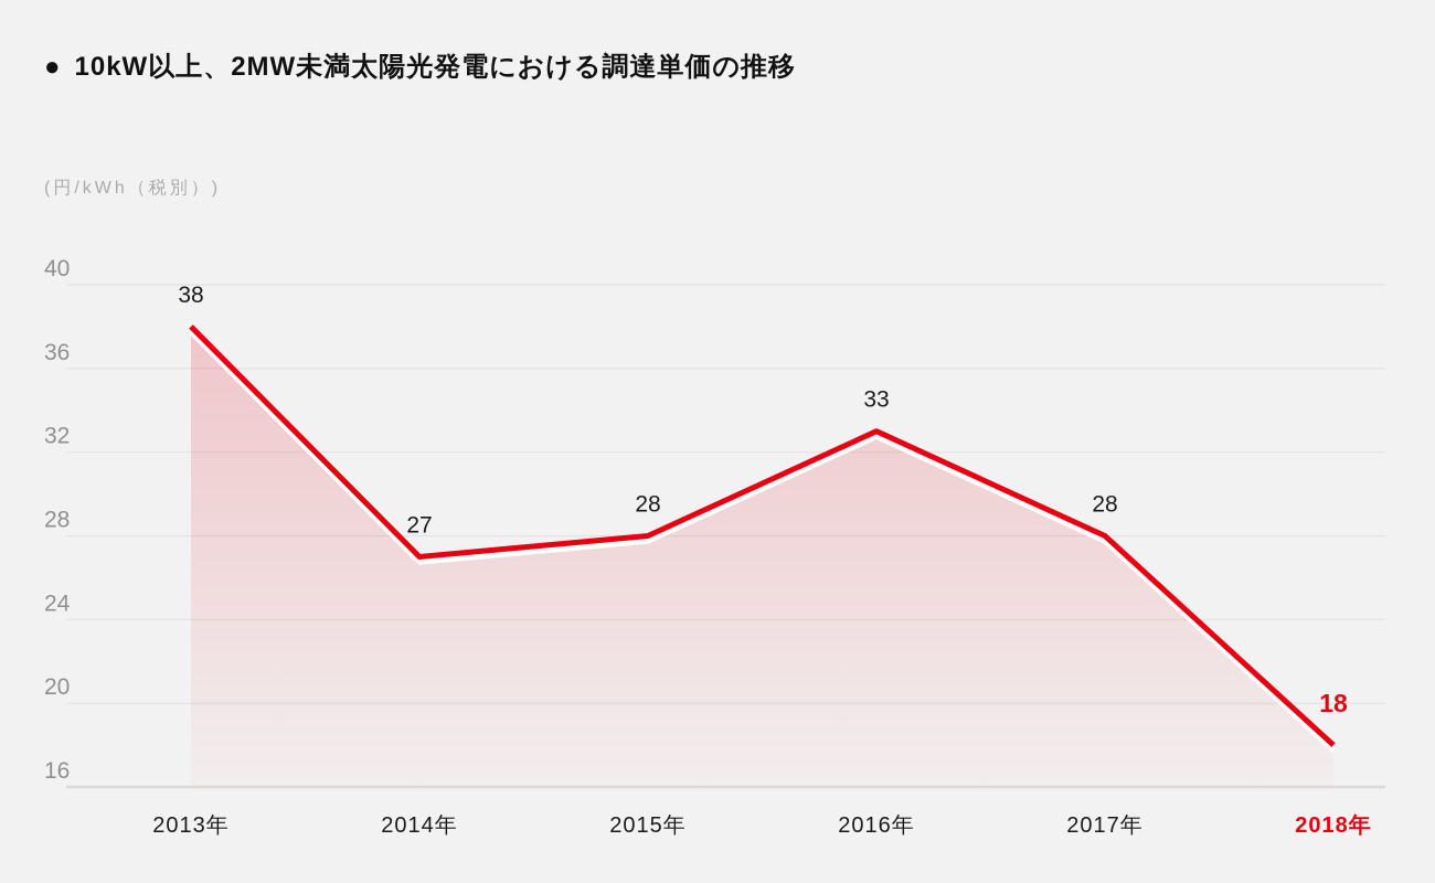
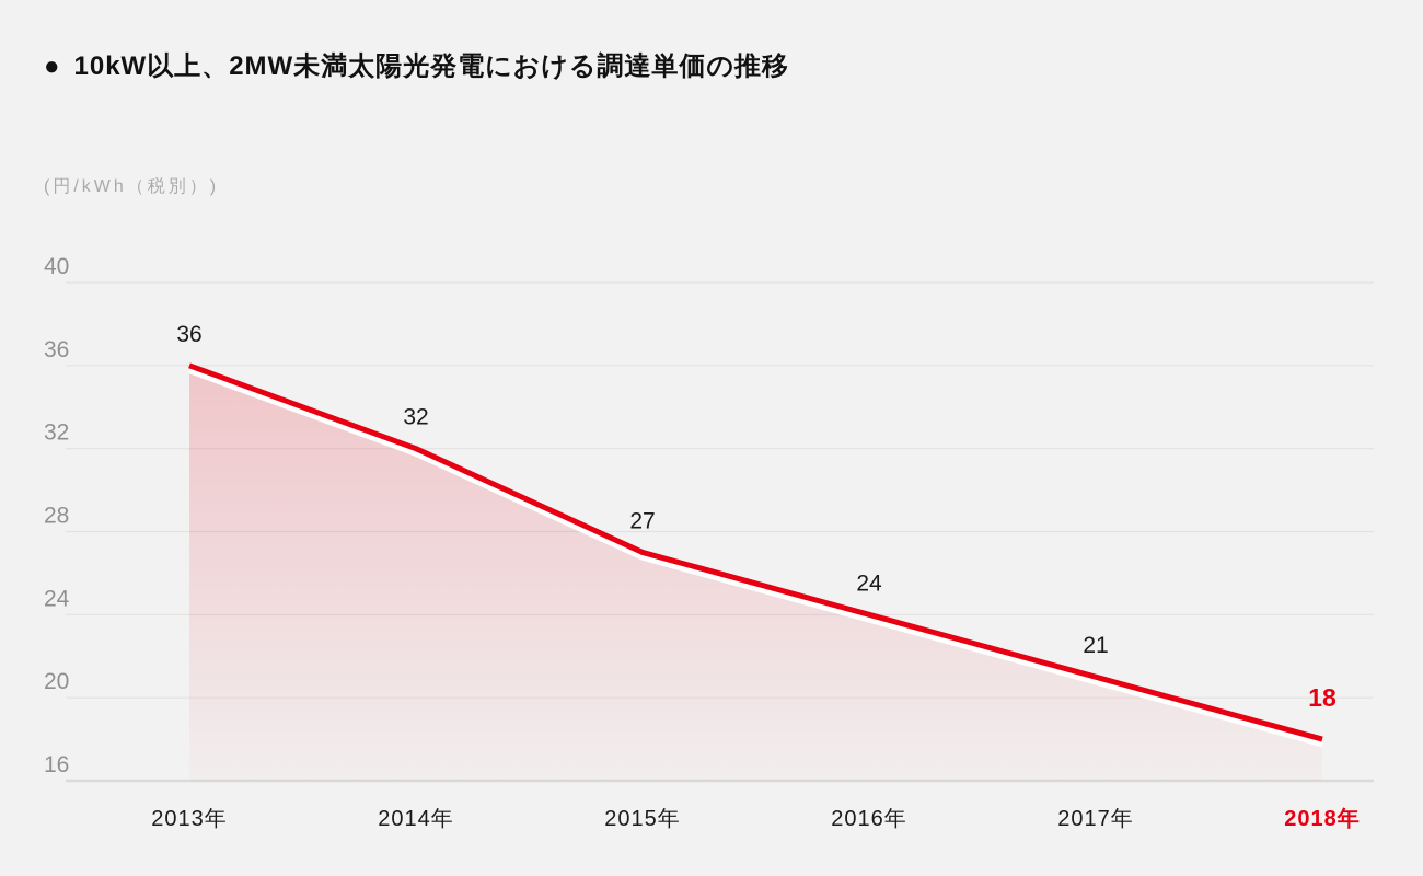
2013年: 38 -> 36
2014年: 27 -> 32
2015年: 28 -> 27
2016年: 33 -> 24
2017年: 28 -> 21
